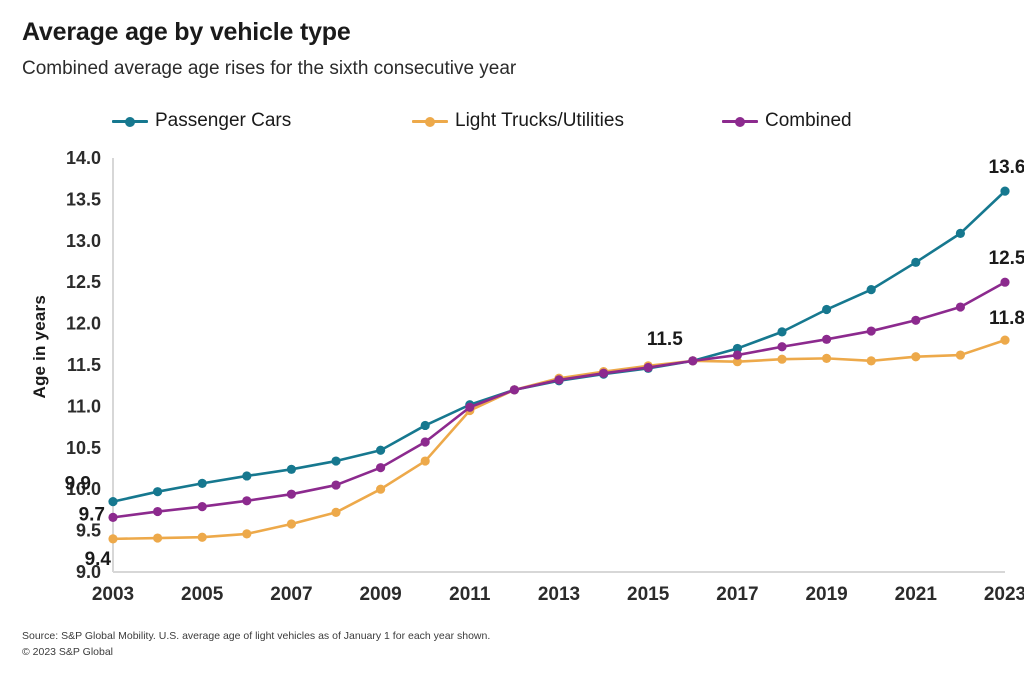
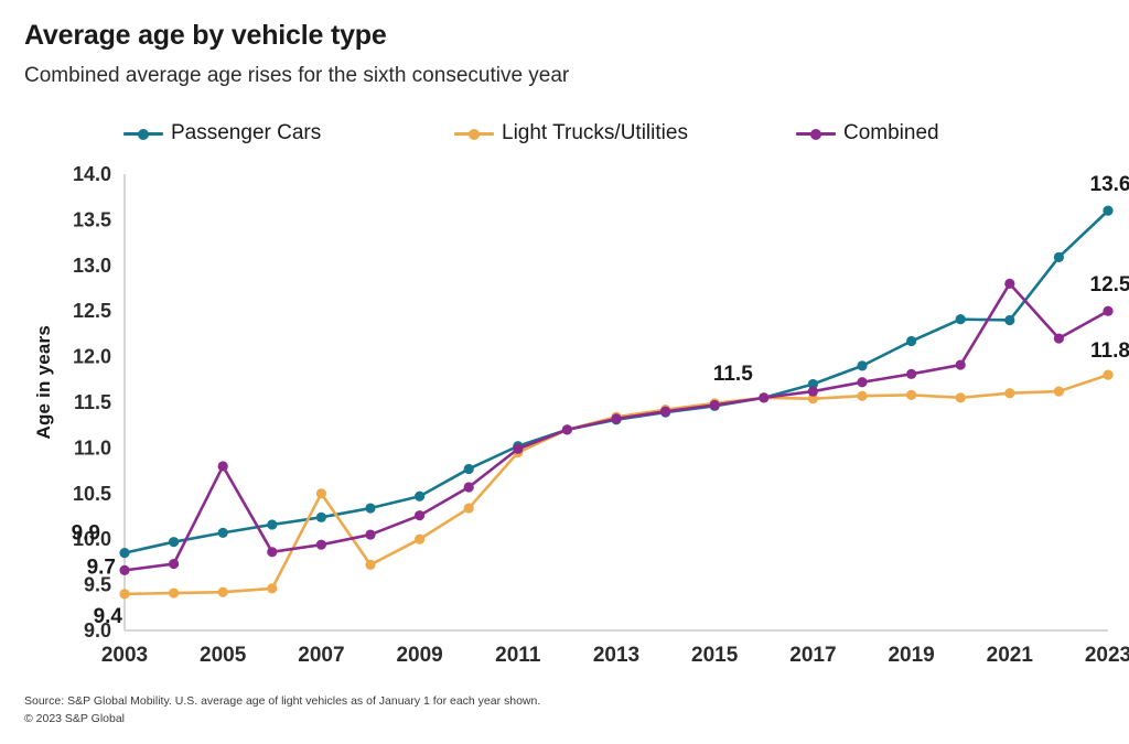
Combined/2005: 9.8 -> 10.8
Light Trucks/Utilities/2007: 9.6 -> 10.5
Passenger Cars/2021: 12.7 -> 12.4
Combined/2021: 12.0 -> 12.8
